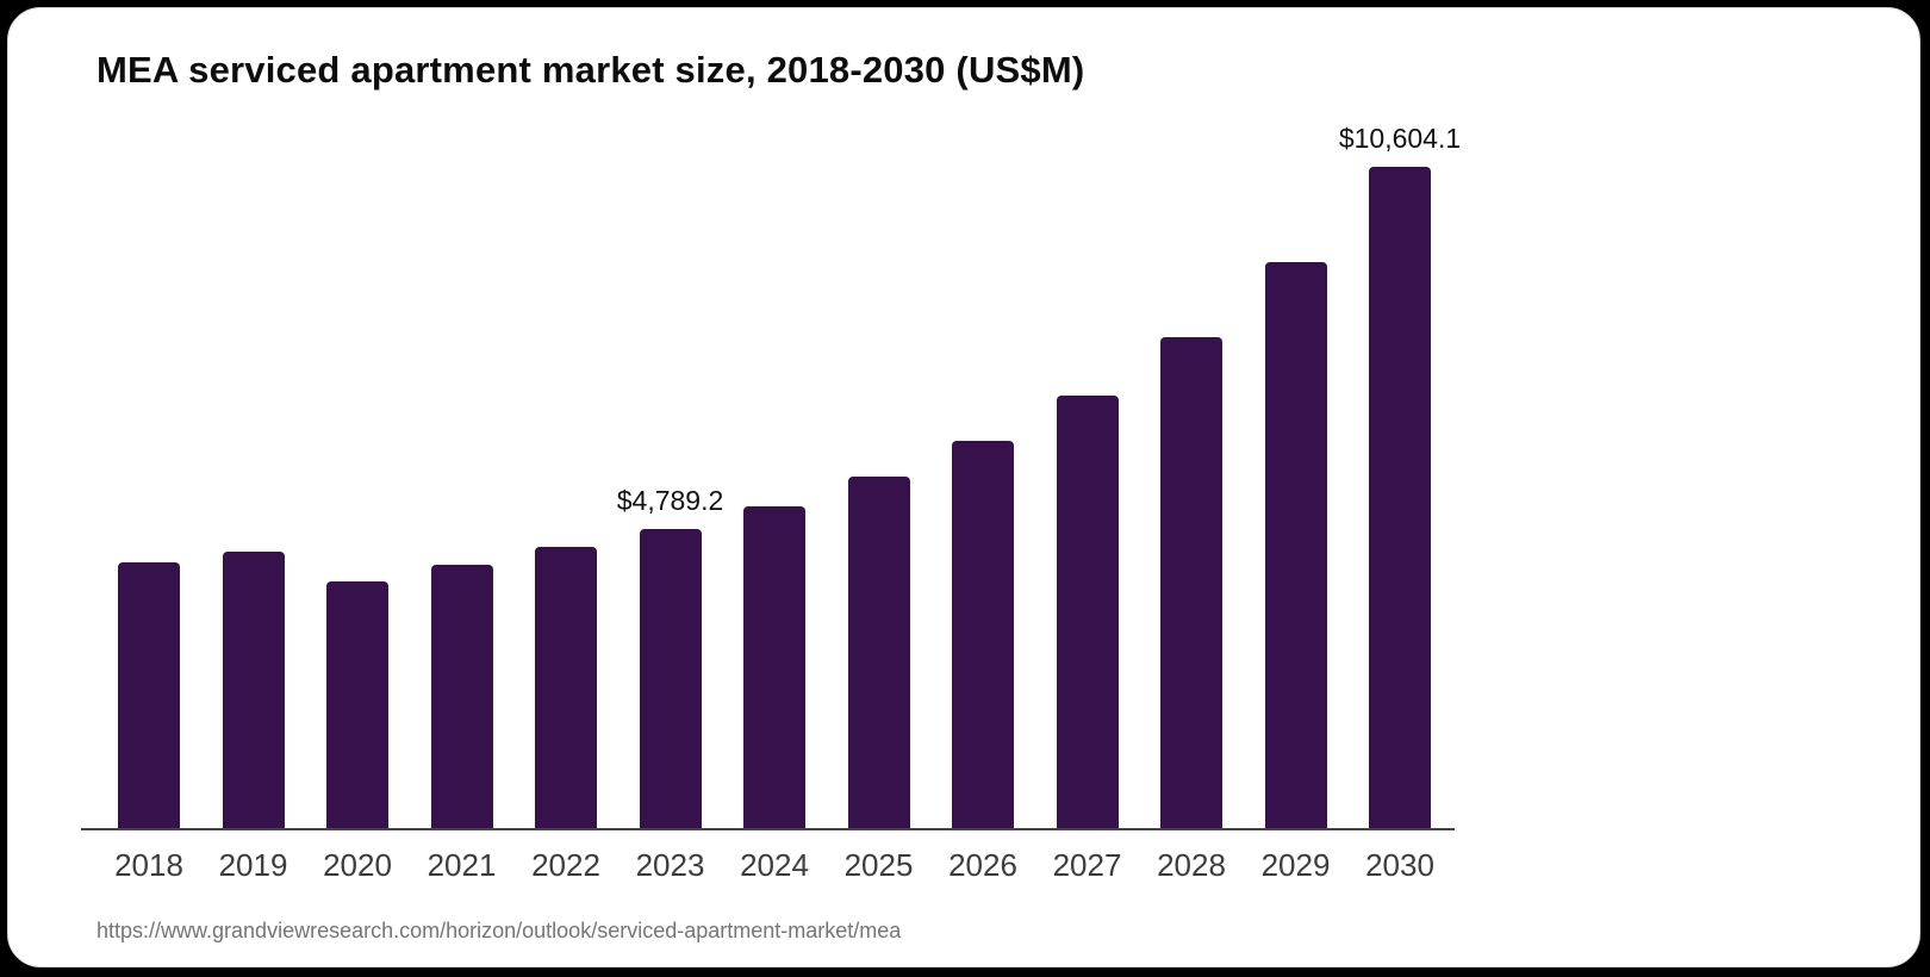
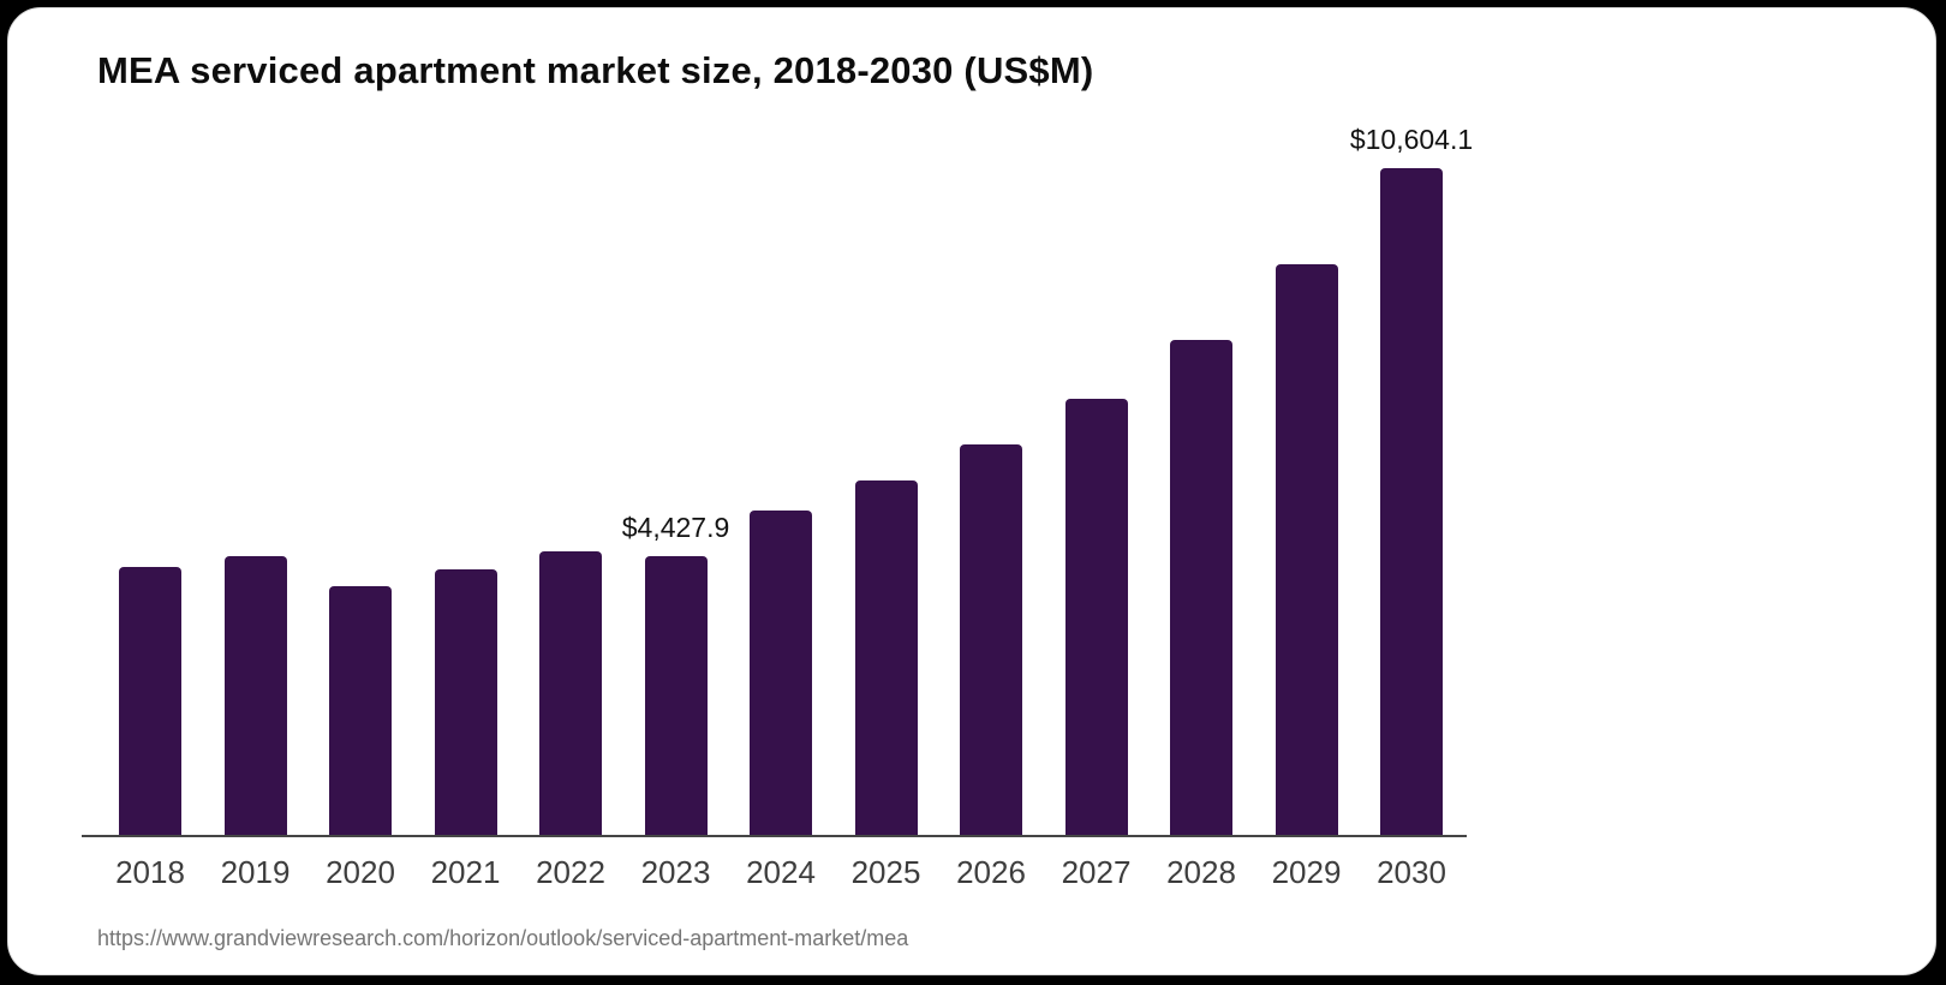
2023: $4,789.2 -> $4,427.9
